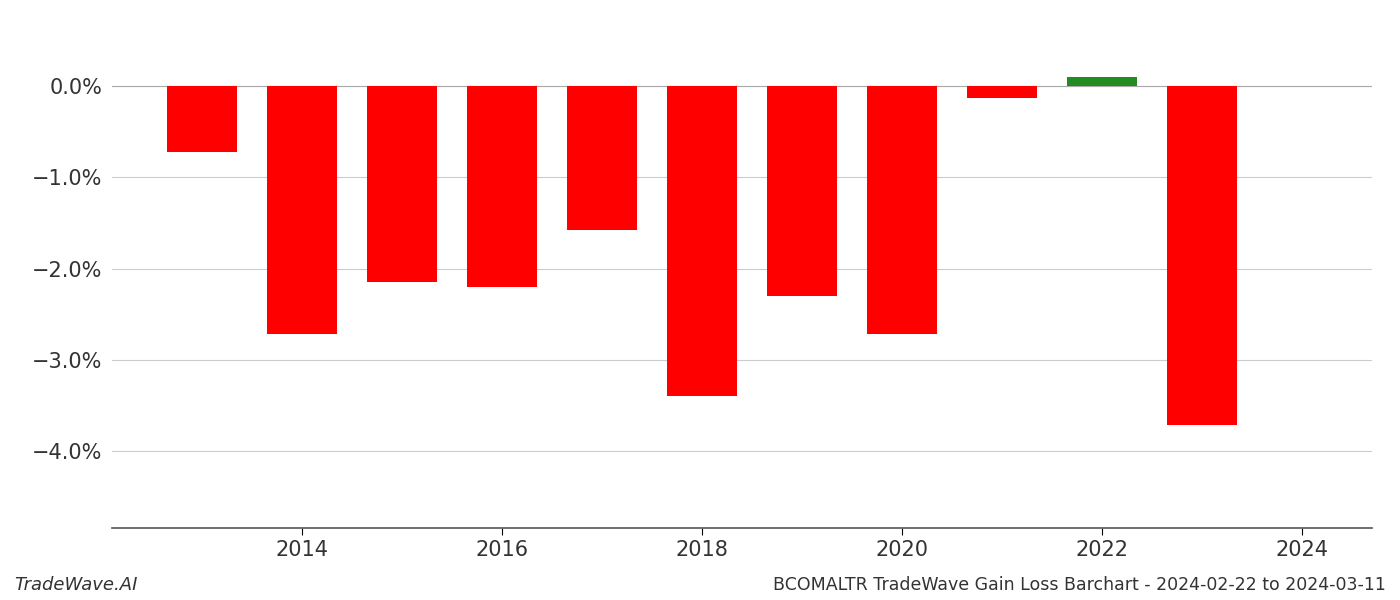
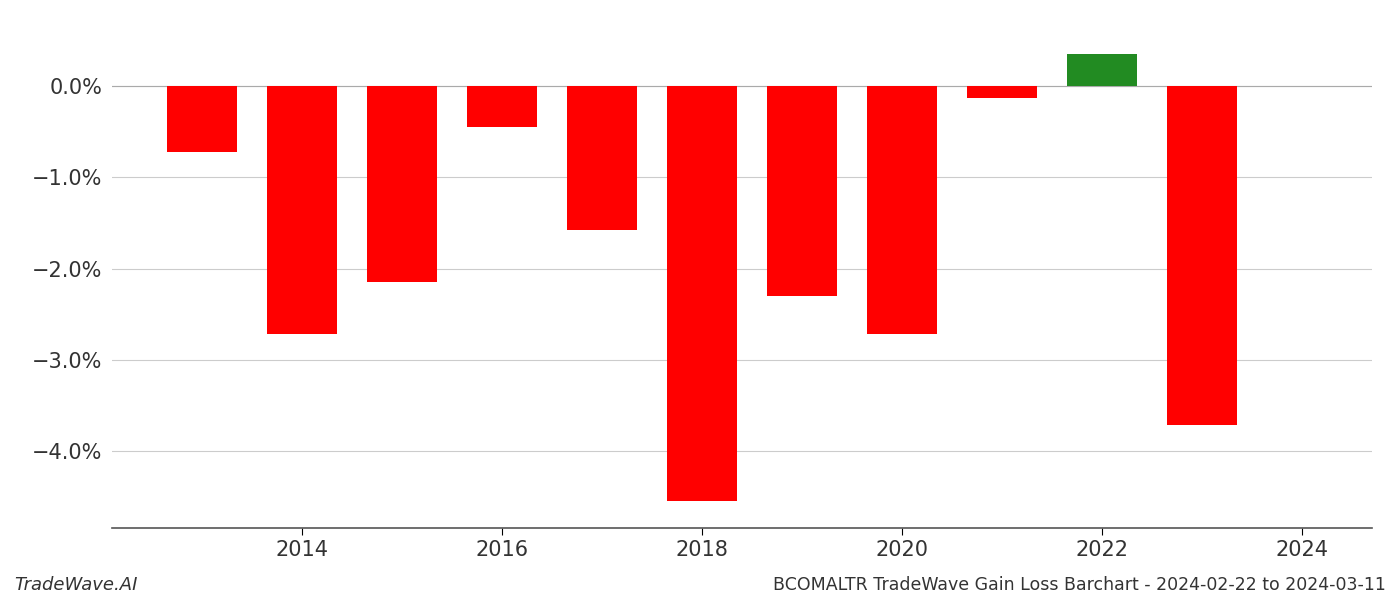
2016: -2.20% -> -0.45%
2018: -3.40% -> -4.55%
2022: 0.10% -> 0.36%
